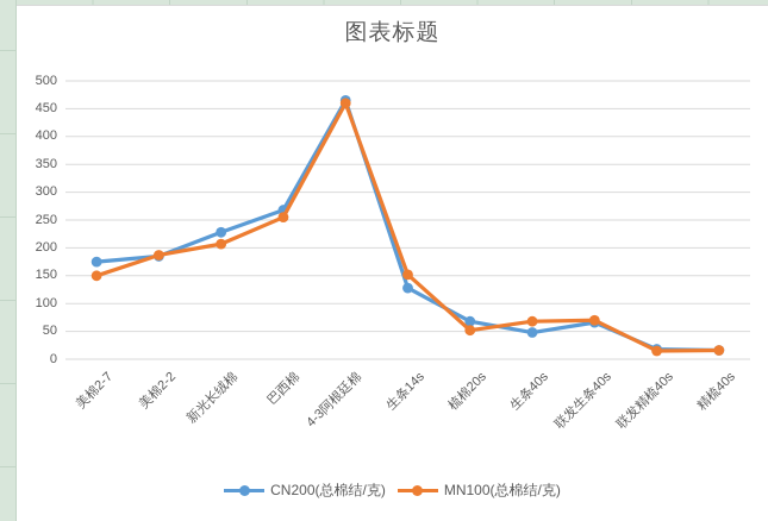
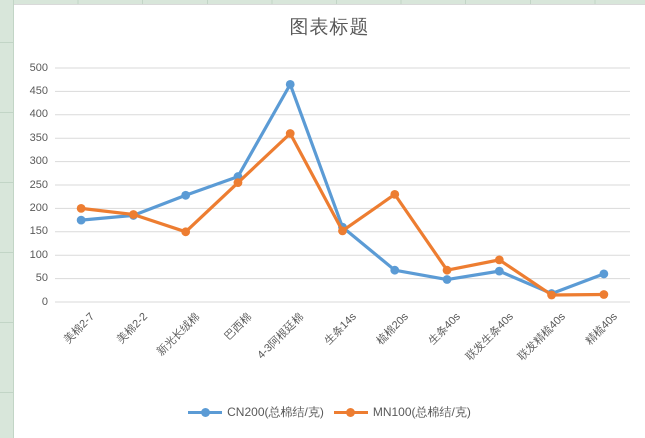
MN100(总棉结/克)/美棉2-7: 150 -> 200
MN100(总棉结/克)/新光长绒棉: 210 -> 150
MN100(总棉结/克)/4-3阿根廷棉: 460 -> 360
CN200(总棉结/克)/生条14s: 130 -> 160
MN100(总棉结/克)/梳棉20s: 50 -> 230
MN100(总棉结/克)/联发生条40s: 70 -> 90
CN200(总棉结/克)/精梳40s: 20 -> 60
